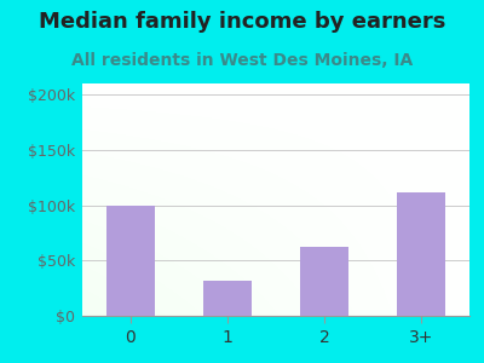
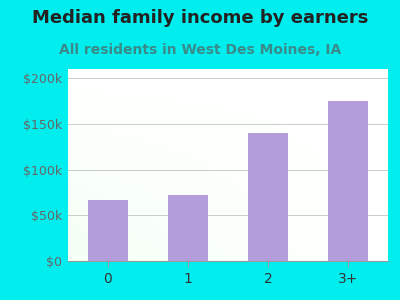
0: $100k -> $67k
1: $32k -> $72k
2: $62k -> $140k
3+: $112k -> $175k
